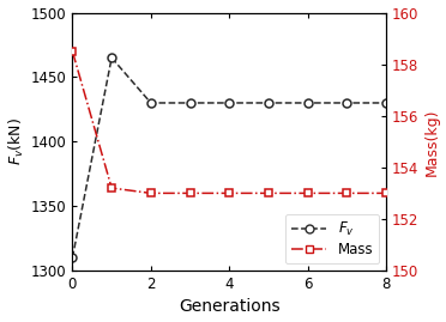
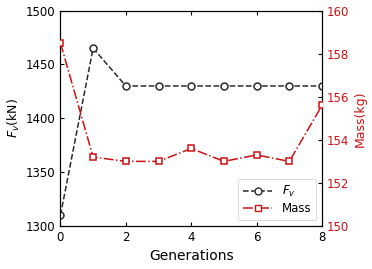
Mass/4: 153.0 -> 153.6
Mass/6: 153.0 -> 153.3
Mass/8: 153.0 -> 155.6
